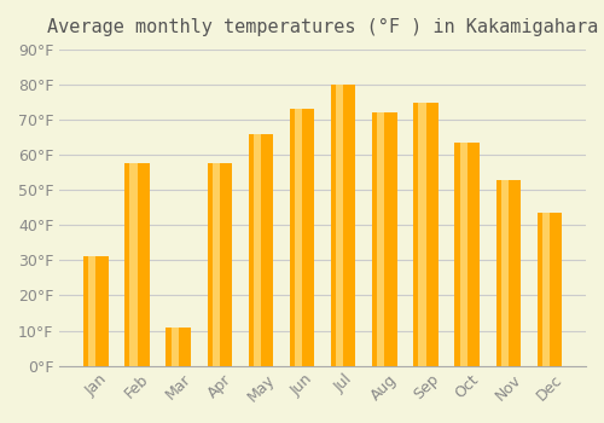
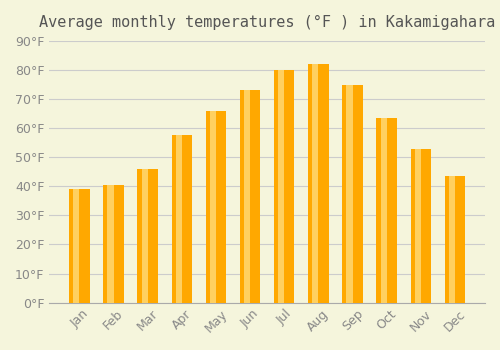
Jan: 31.0°F -> 39.0°F
Feb: 57.5°F -> 40.5°F
Mar: 11.0°F -> 46.0°F
Aug: 72.0°F -> 82.0°F
